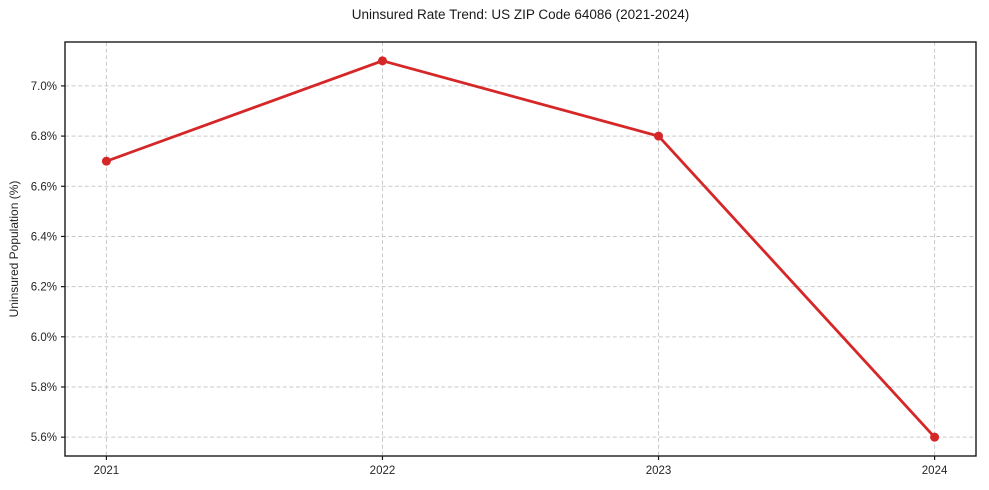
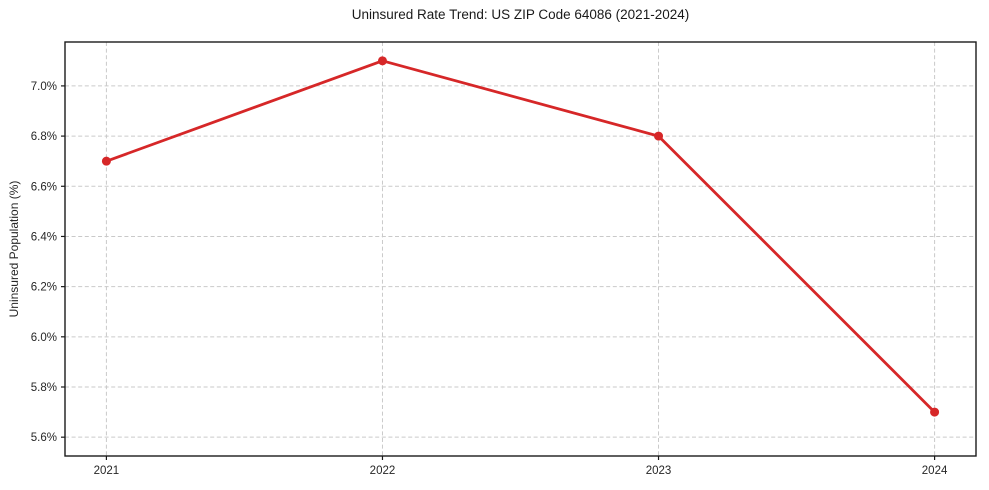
2024: 5.6% -> 5.7%
